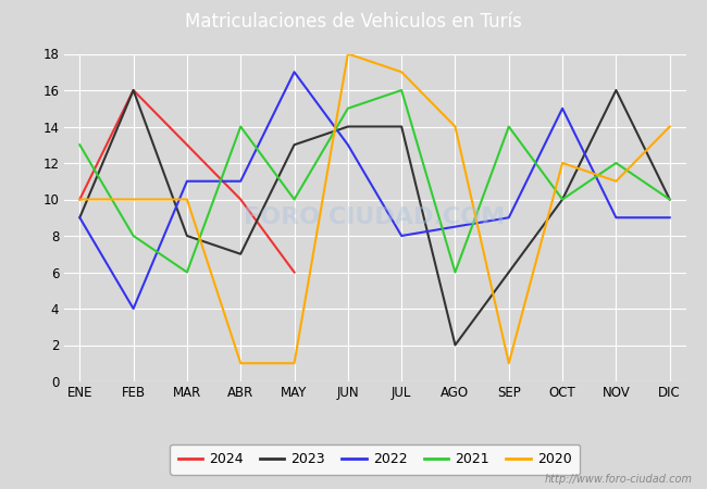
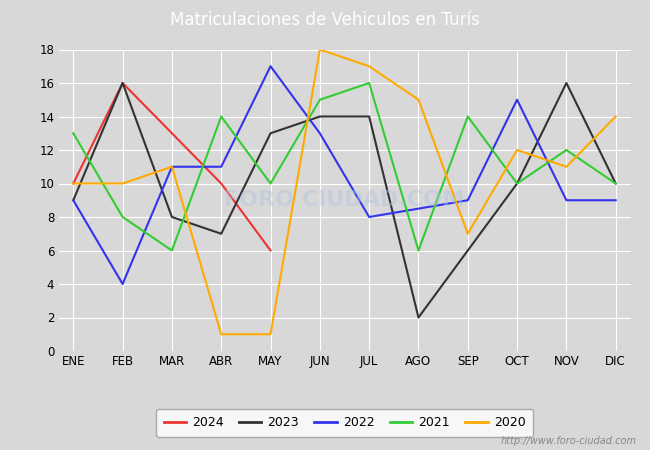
2020/MAR: 10 -> 11
2020/AGO: 14 -> 15
2020/SEP: 1 -> 7
